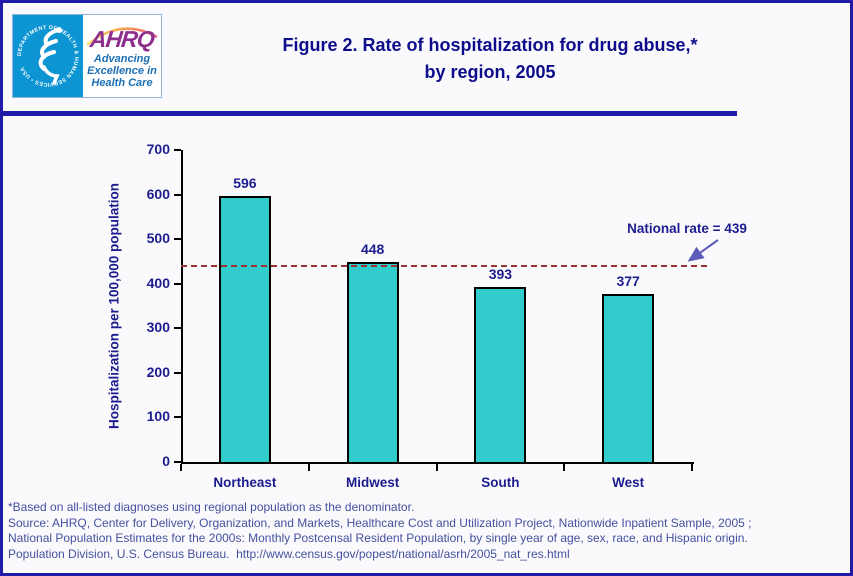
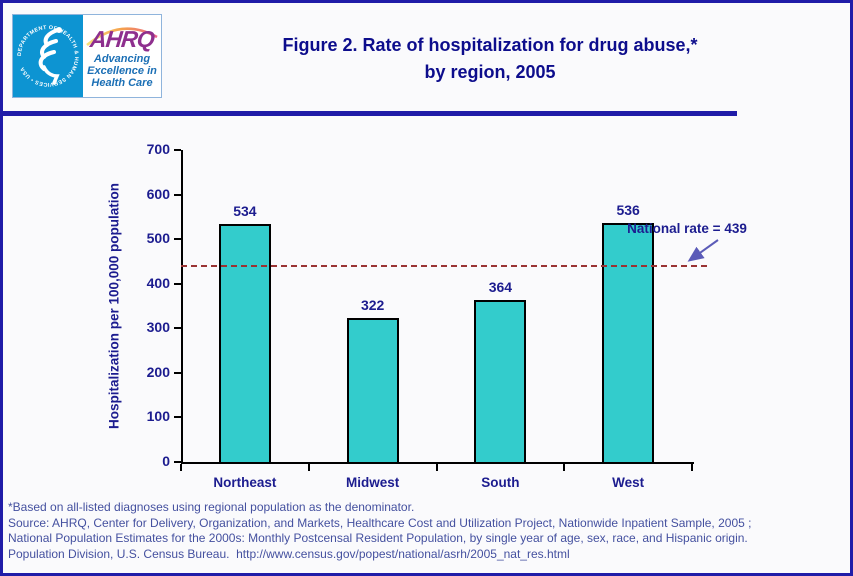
Northeast: 596 -> 534
Midwest: 448 -> 322
South: 393 -> 364
West: 377 -> 536
